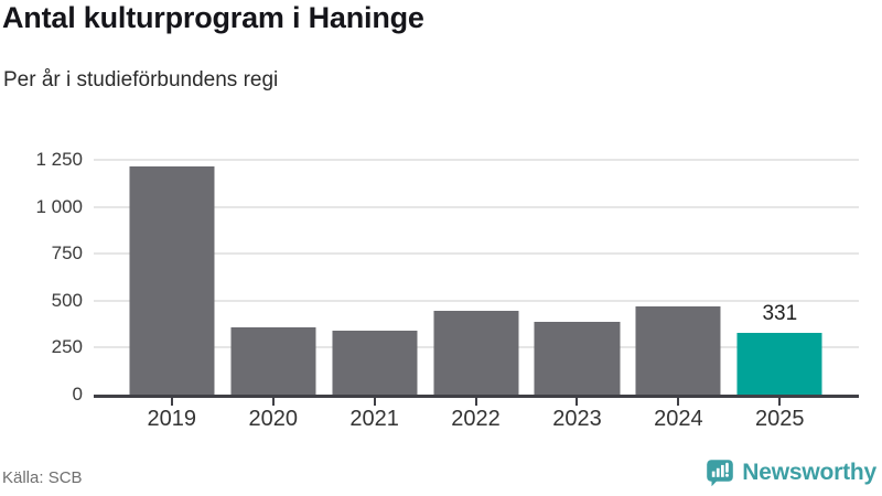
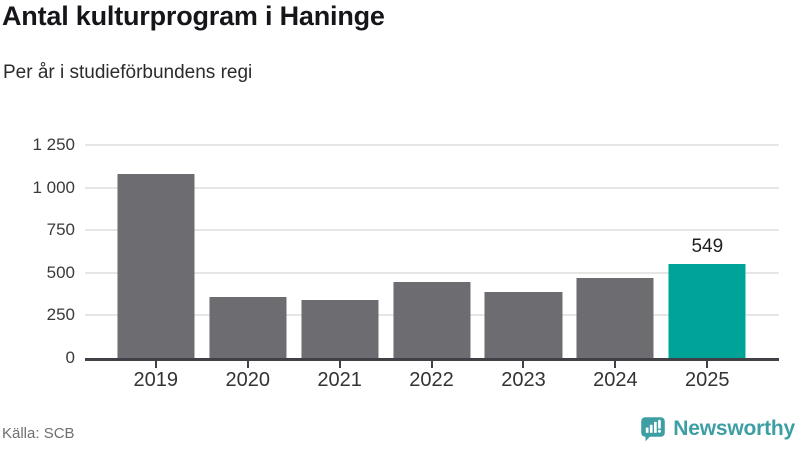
2019: 1210 -> 1080
2025: 331 -> 549
